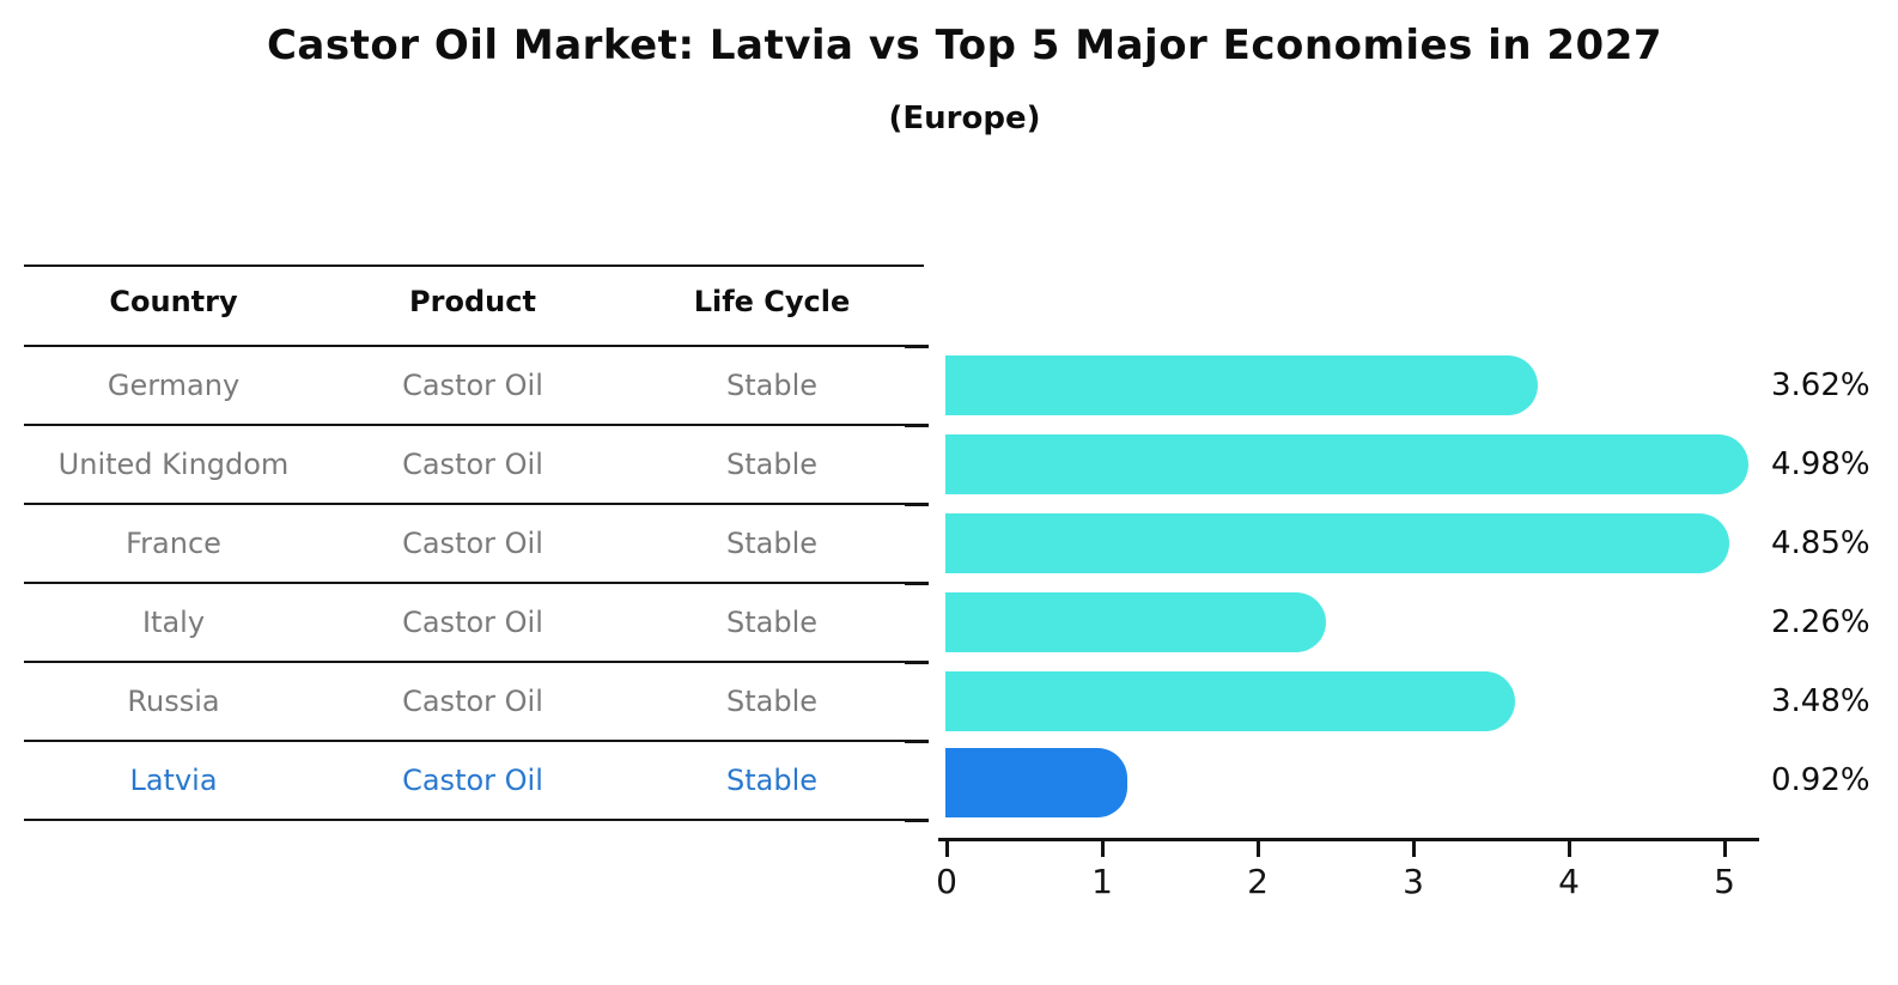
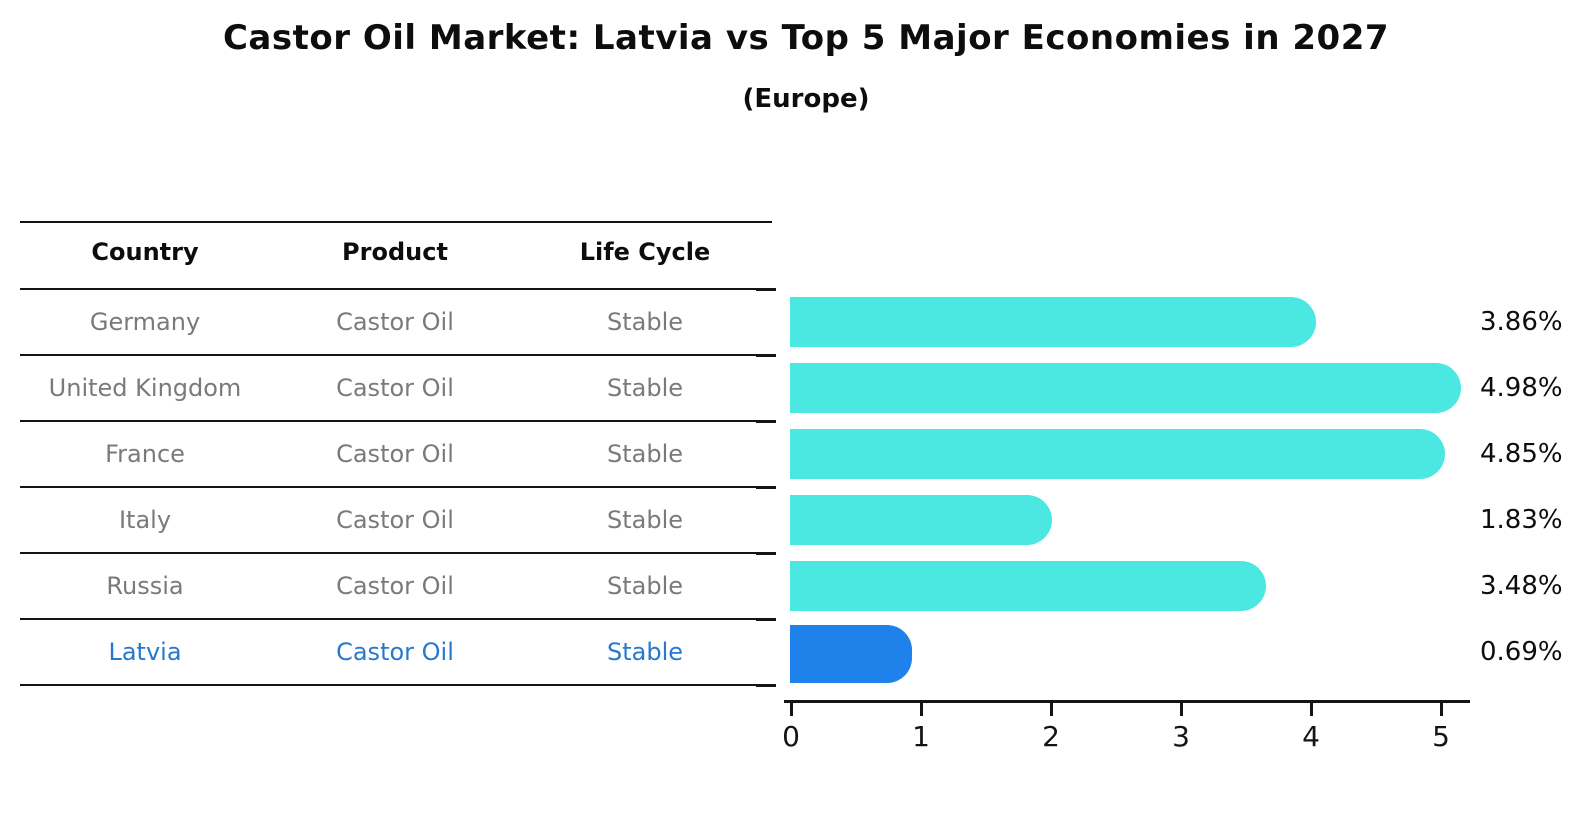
Germany: 3.62% -> 3.86%
Italy: 2.26% -> 1.83%
Latvia: 0.92% -> 0.69%
